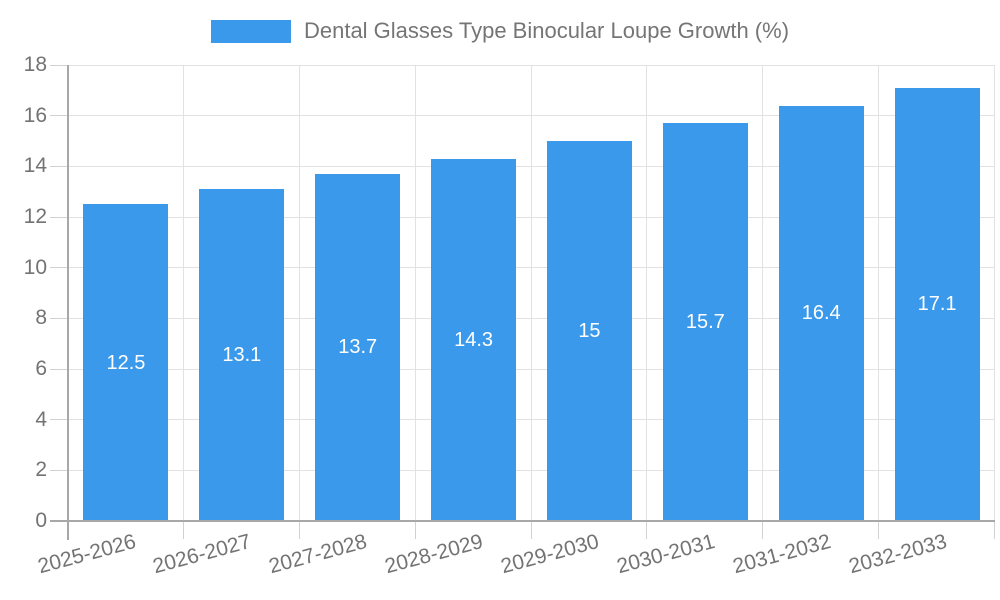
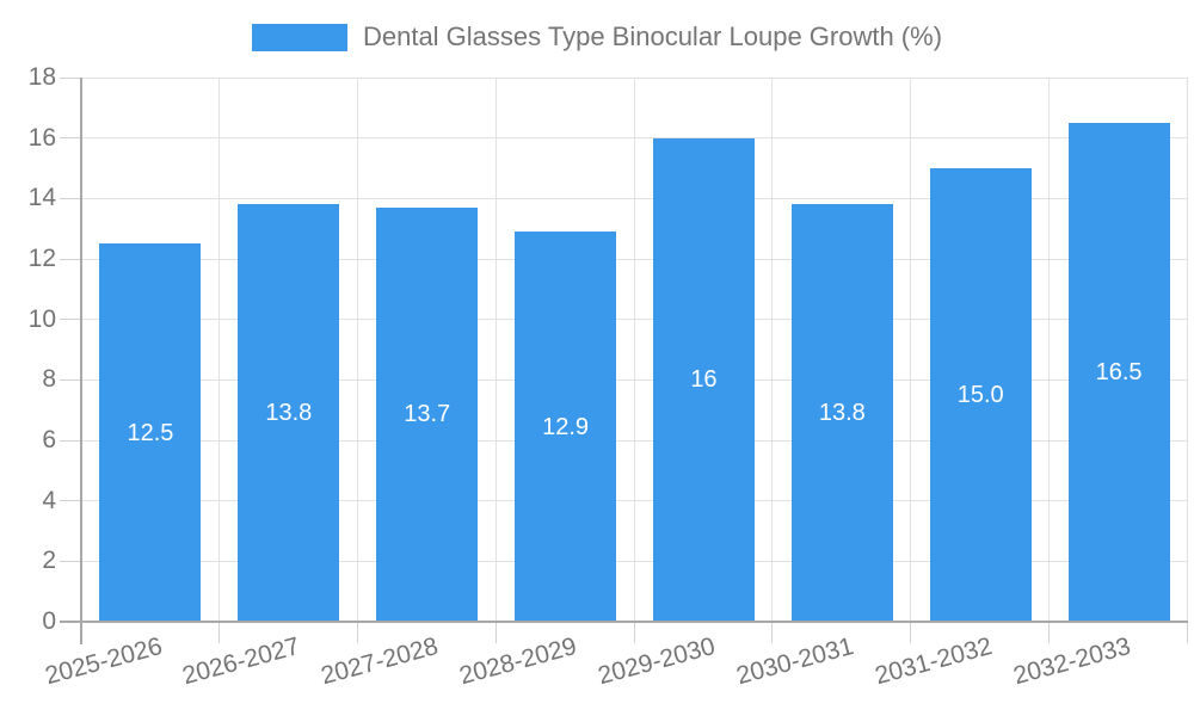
2026-2027: 13.1 -> 13.8
2028-2029: 14.3 -> 12.9
2029-2030: 15 -> 16
2030-2031: 15.7 -> 13.8
2031-2032: 16.4 -> 15.0
2032-2033: 17.1 -> 16.5
